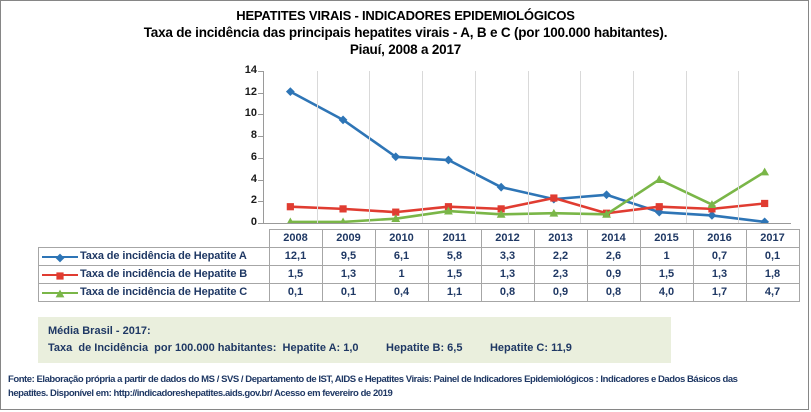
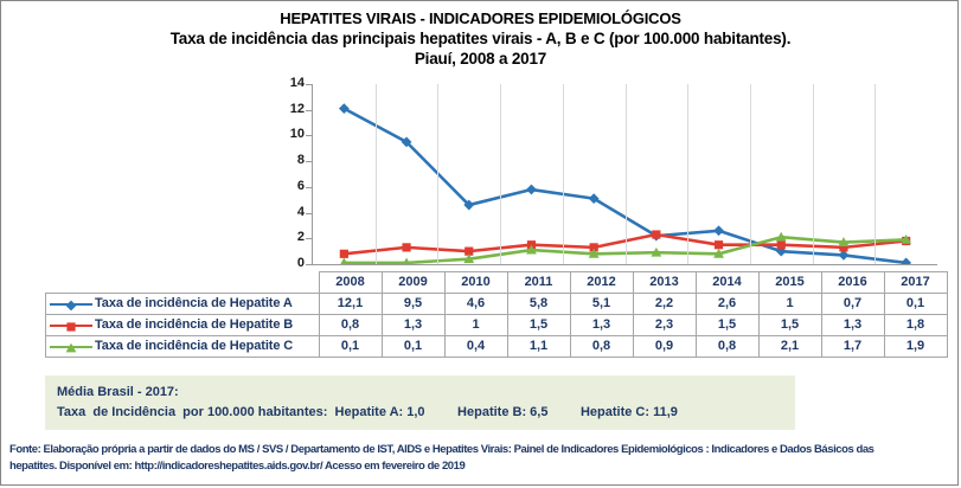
Taxa de incidência de Hepatite B/2008: 1,5 -> 0,8
Taxa de incidência de Hepatite A/2010: 6,1 -> 4,6
Taxa de incidência de Hepatite A/2012: 3,3 -> 5,1
Taxa de incidência de Hepatite B/2014: 0,9 -> 1,5
Taxa de incidência de Hepatite C/2015: 4,0 -> 2,1
Taxa de incidência de Hepatite C/2017: 4,7 -> 1,9
